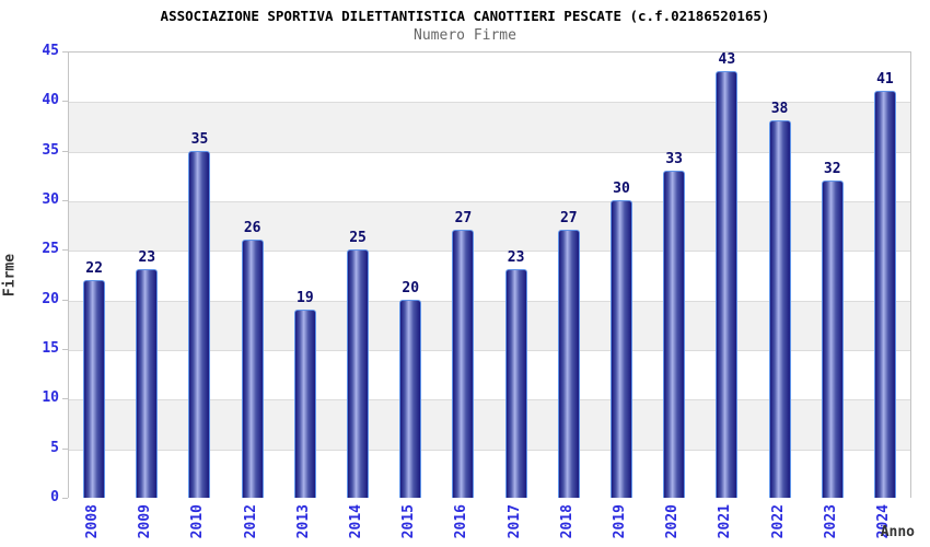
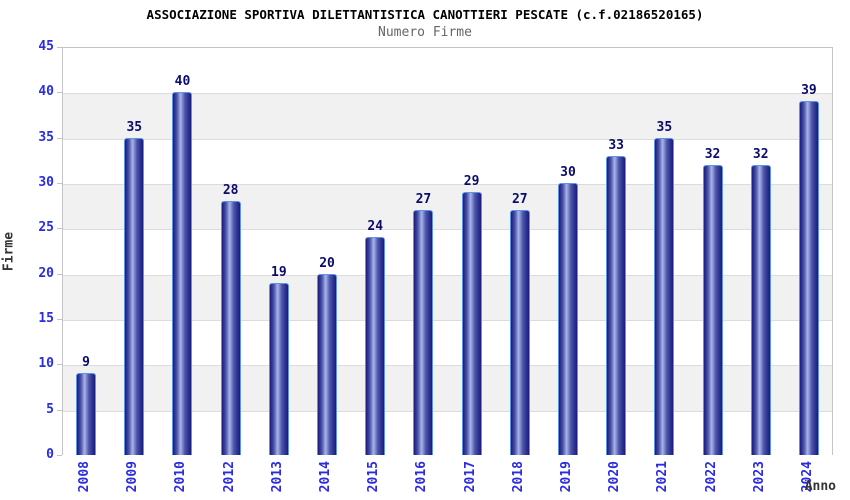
2008: 22 -> 9
2009: 23 -> 35
2010: 35 -> 40
2012: 26 -> 28
2014: 25 -> 20
2015: 20 -> 24
2017: 23 -> 29
2021: 43 -> 35
2022: 38 -> 32
2024: 41 -> 39
